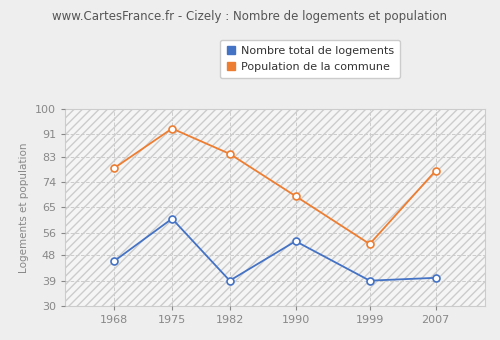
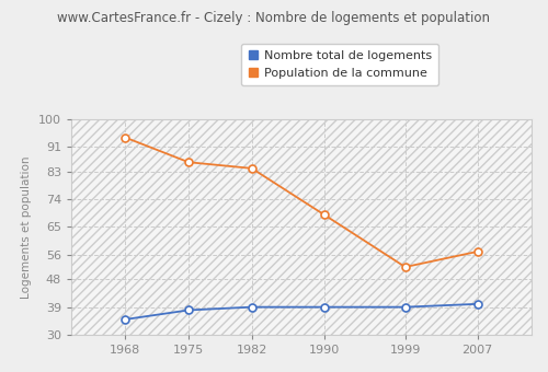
Nombre total de logements/1968: 46 -> 35
Population de la commune/1968: 79 -> 94
Nombre total de logements/1975: 61 -> 38
Population de la commune/1975: 93 -> 86
Nombre total de logements/1990: 53 -> 39
Population de la commune/2007: 78 -> 57
